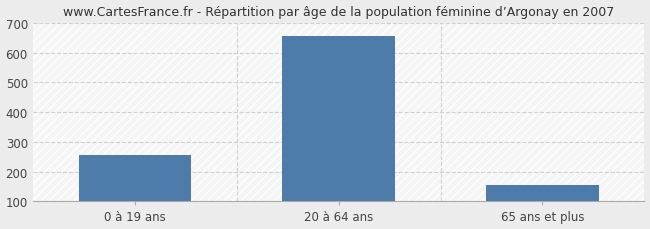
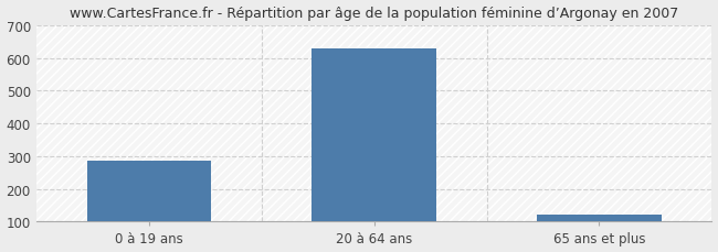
0 à 19 ans: 255 -> 285
20 à 64 ans: 655 -> 630
65 ans et plus: 155 -> 120
